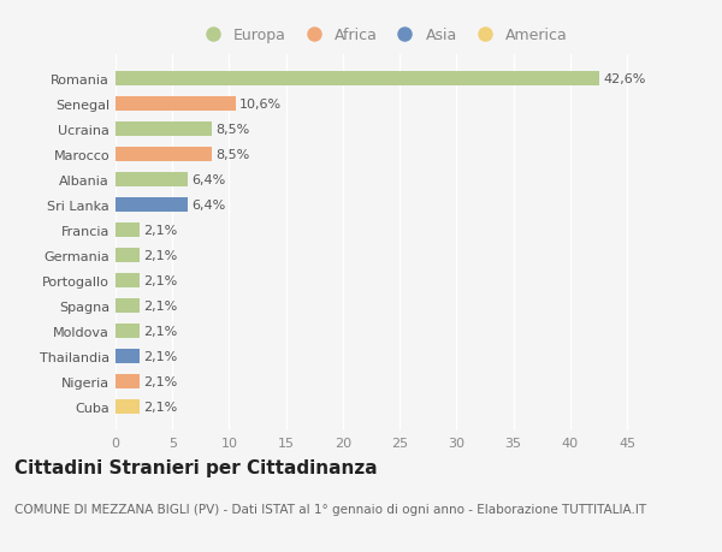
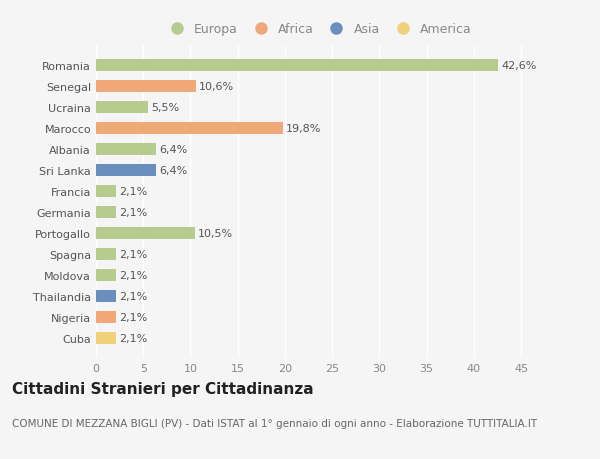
Ucraina: 8,5% -> 5,5%
Marocco: 8,5% -> 19,8%
Portogallo: 2,1% -> 10,5%
